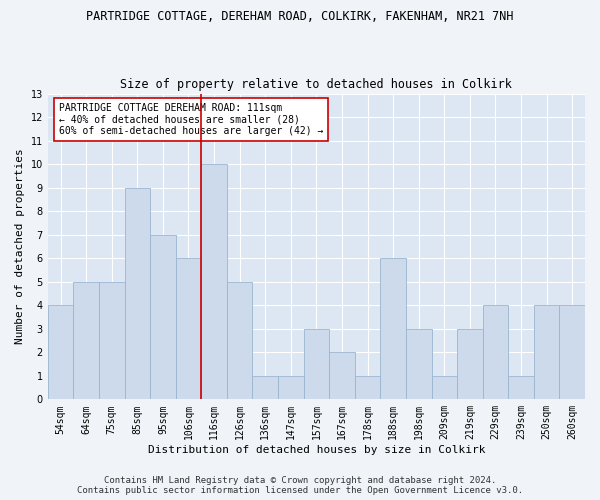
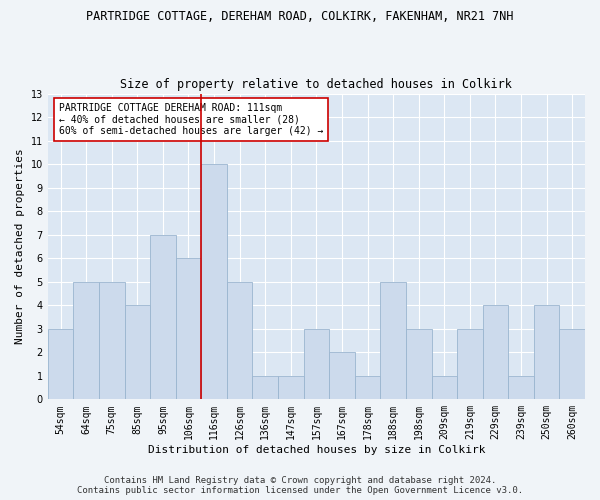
54sqm: 4 -> 3
85sqm: 9 -> 4
188sqm: 6 -> 5
260sqm: 4 -> 3
